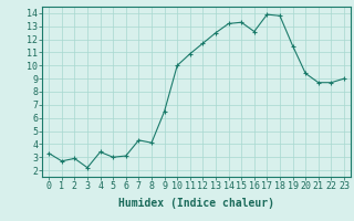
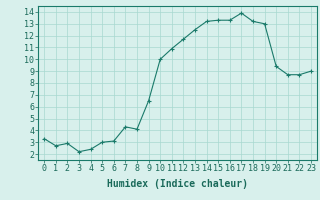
4: 3.4 -> 2.4
16: 12.6 -> 13.3
18: 13.8 -> 13.2
19: 11.5 -> 13.0
